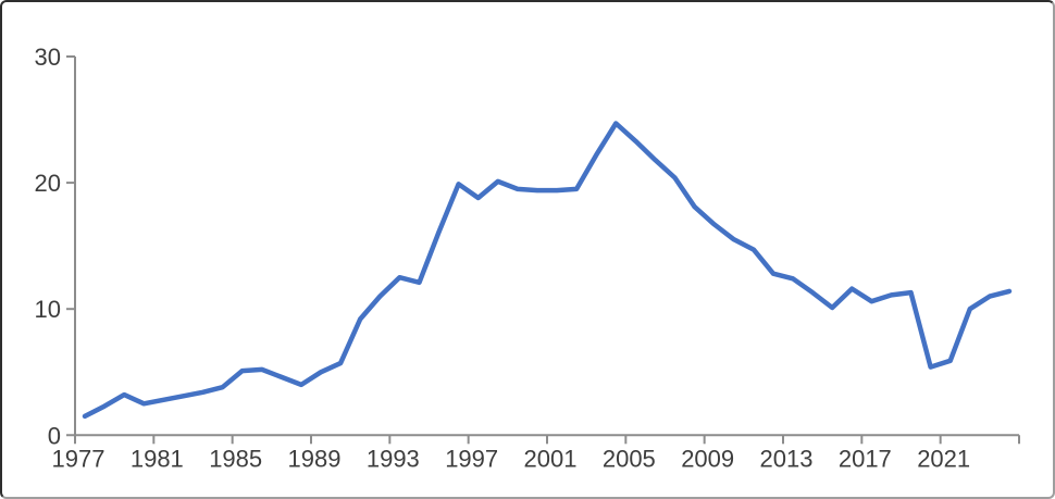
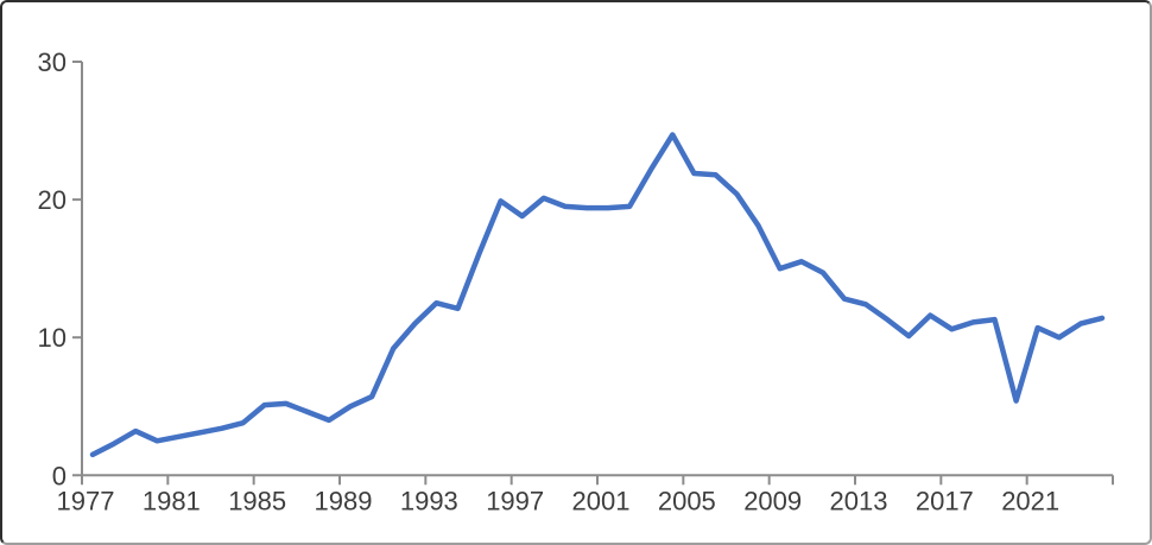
2005: 23.3 -> 21.9
2009: 16.7 -> 15.0
2021: 5.9 -> 10.7
